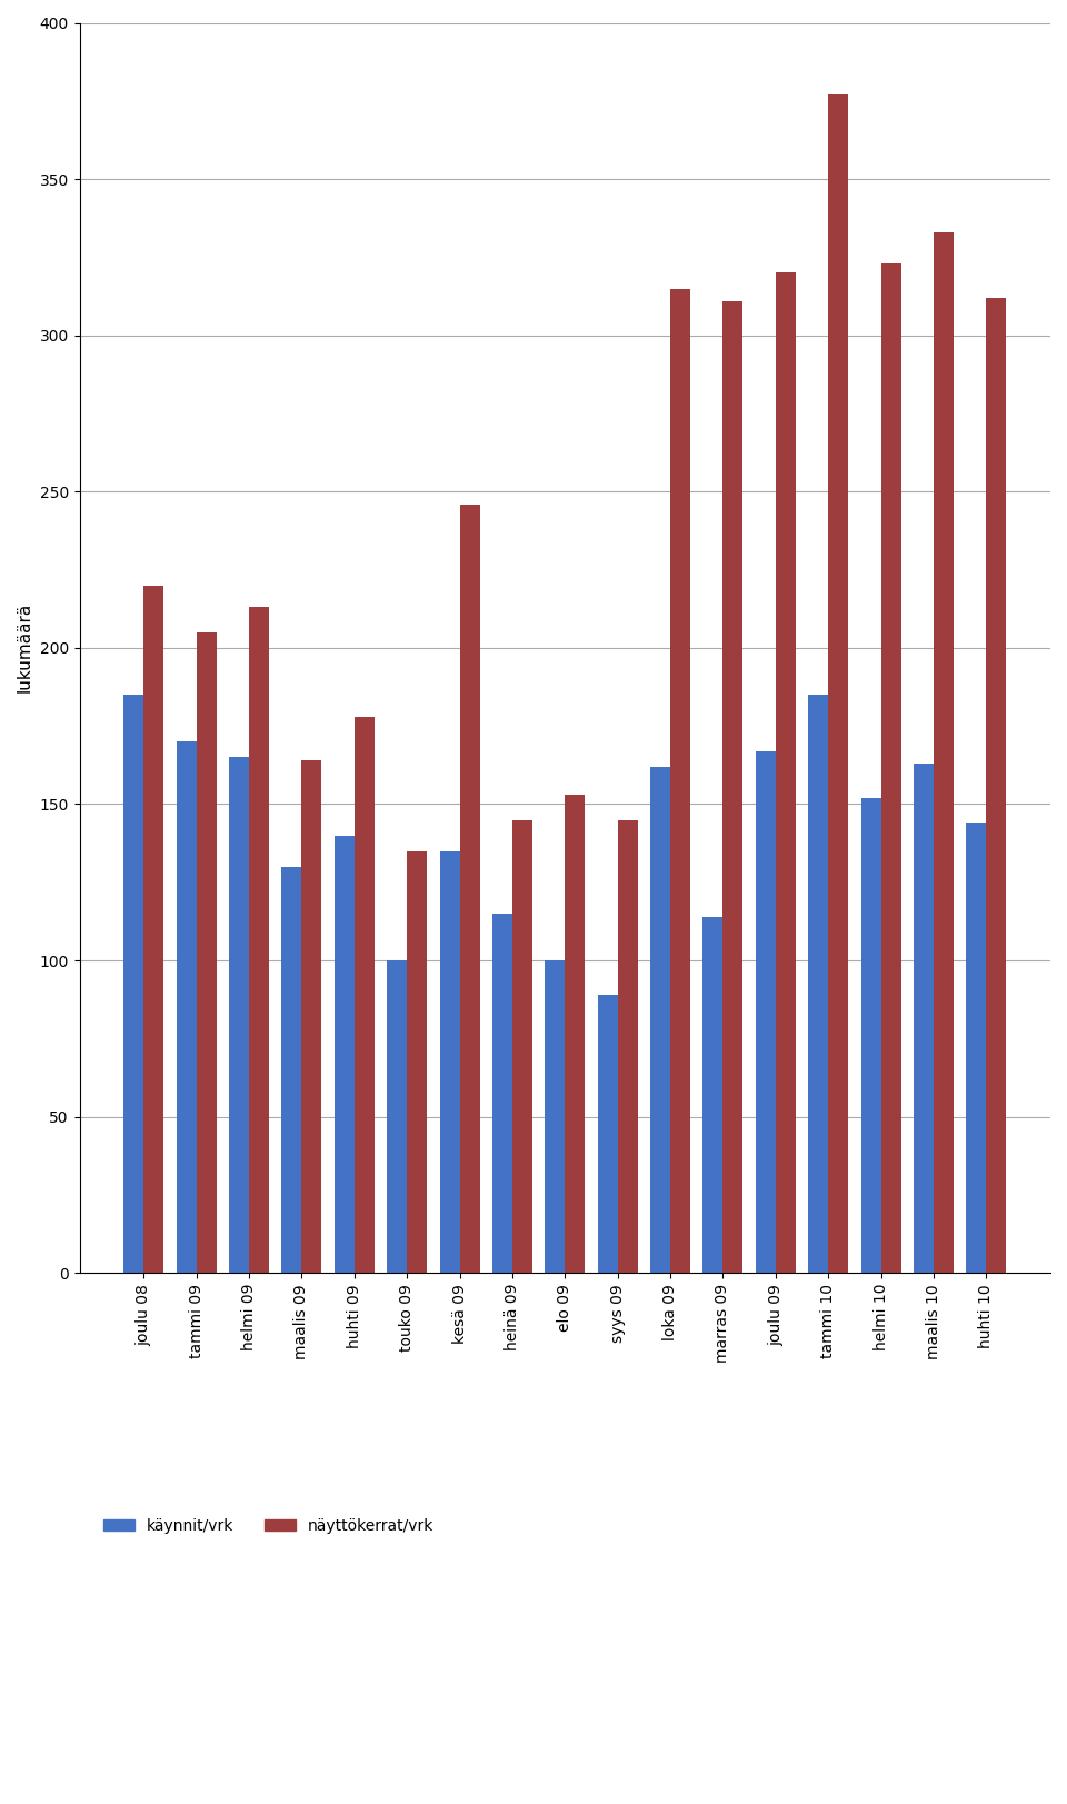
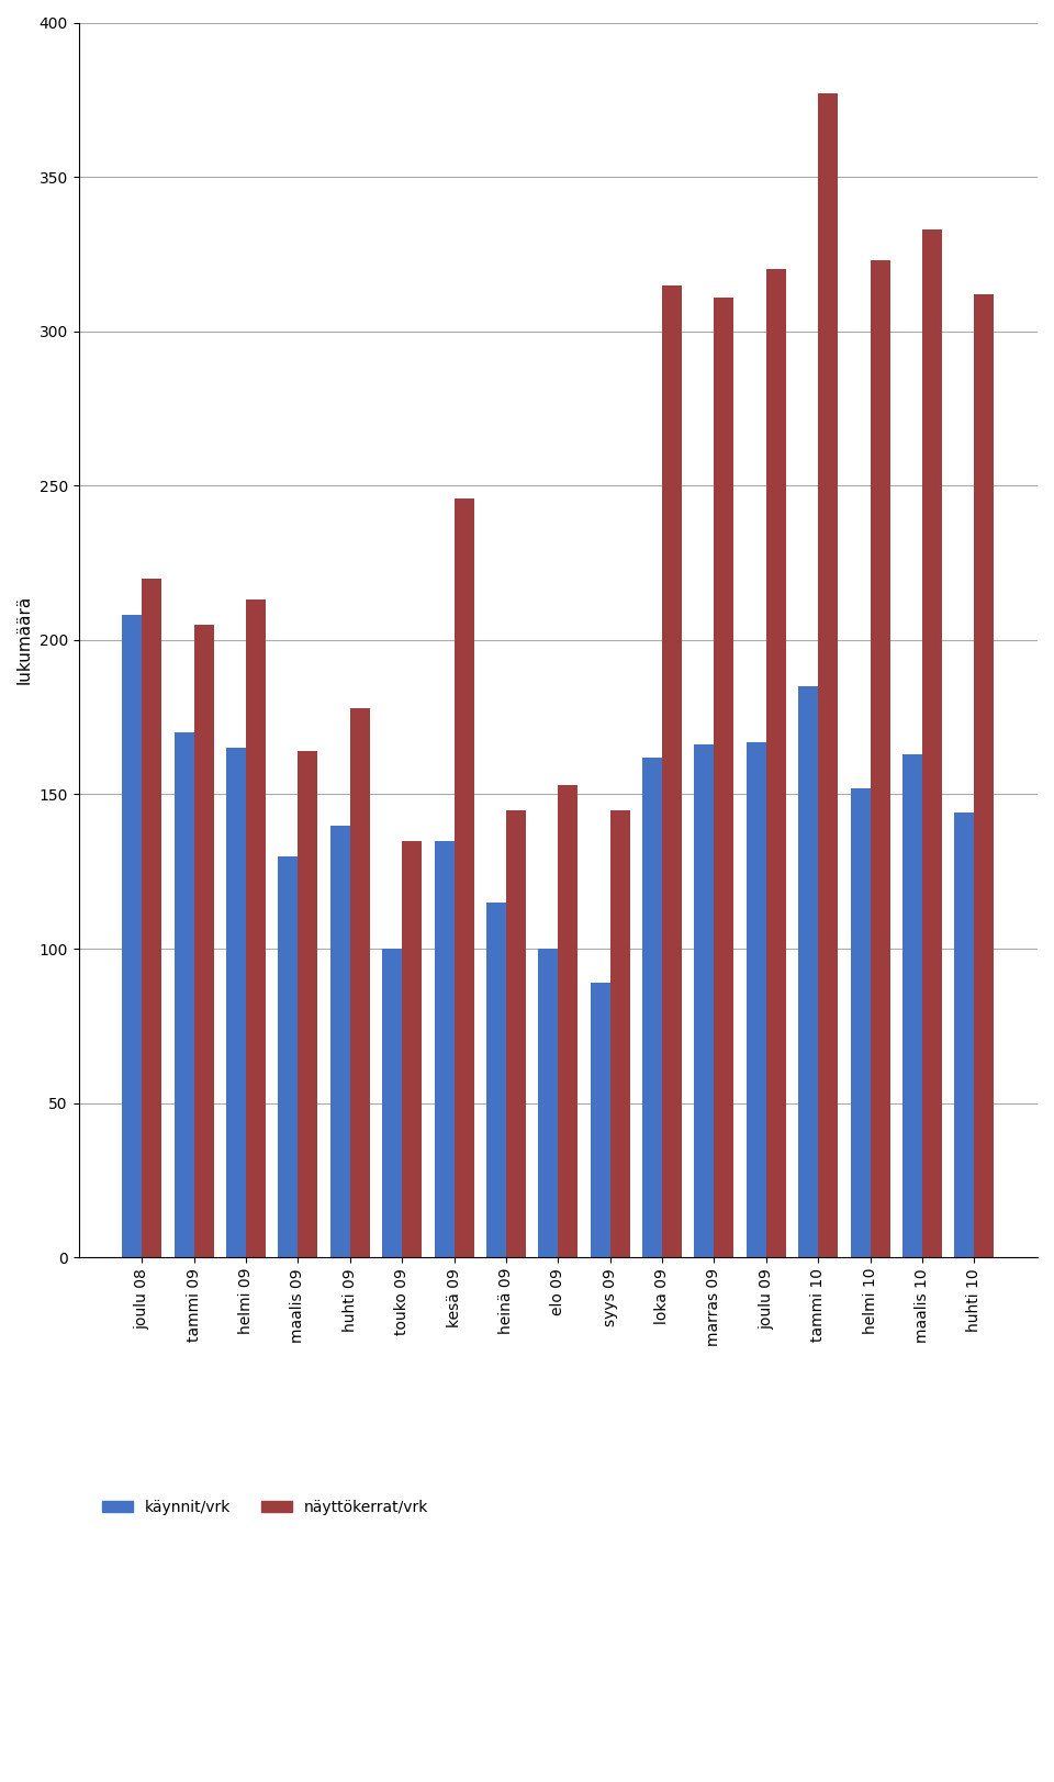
käynnit/vrk/joulu 08: 185 -> 208
käynnit/vrk/marras 09: 114 -> 166
